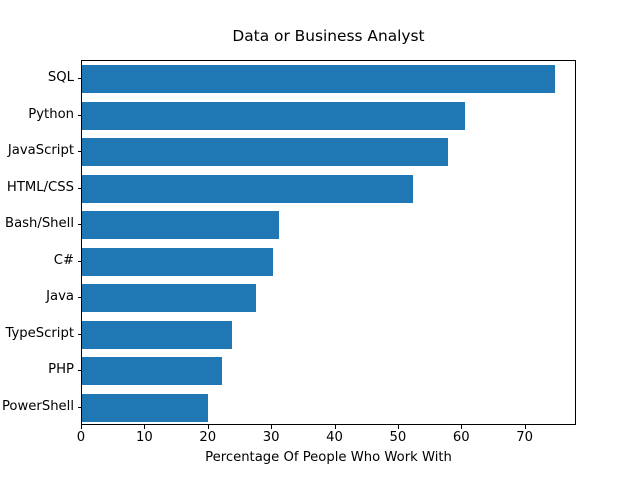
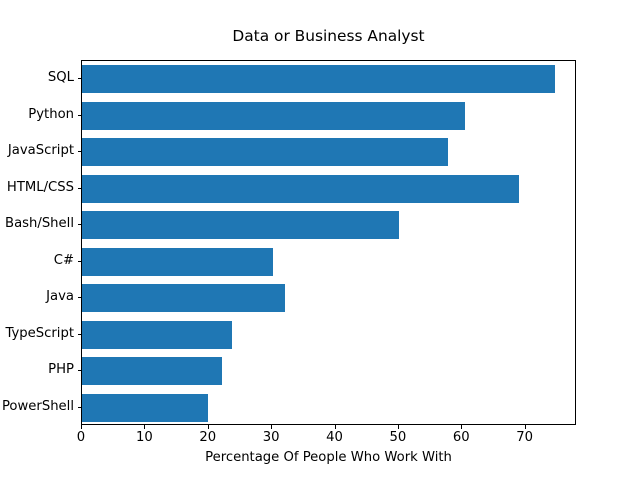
HTML/CSS: 52 -> 69
Bash/Shell: 31 -> 50
Java: 28 -> 32
